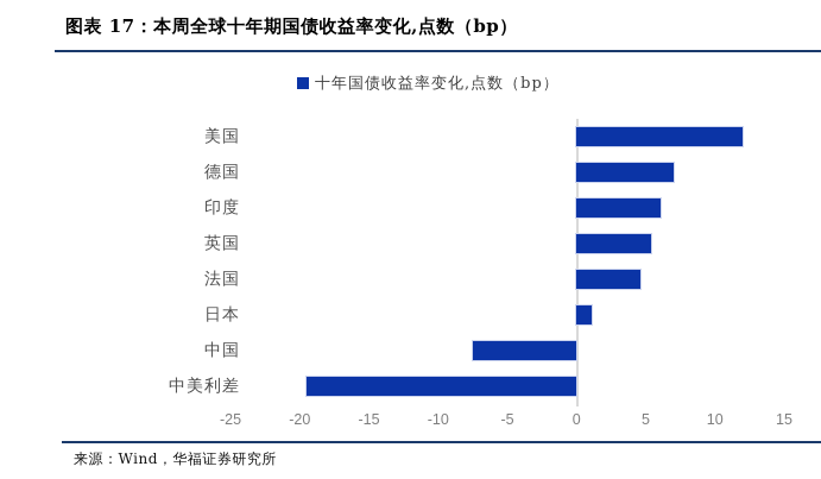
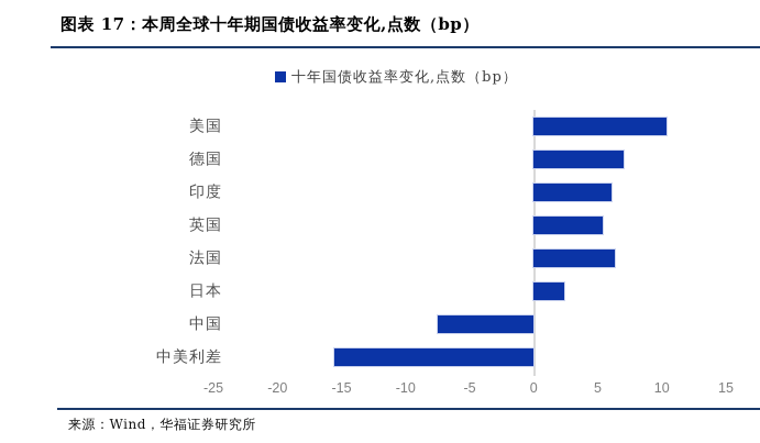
美国: 12.0 -> 10.4
法国: 4.6 -> 6.3
日本: 1.1 -> 2.4
中美利差: -19.5 -> -15.6
